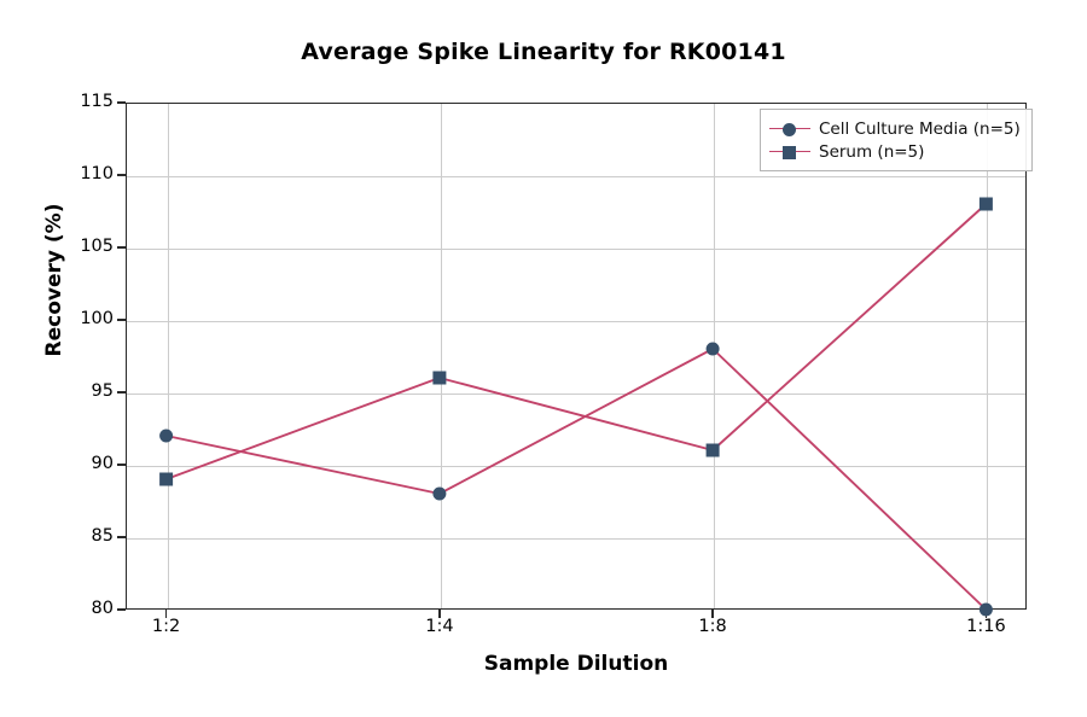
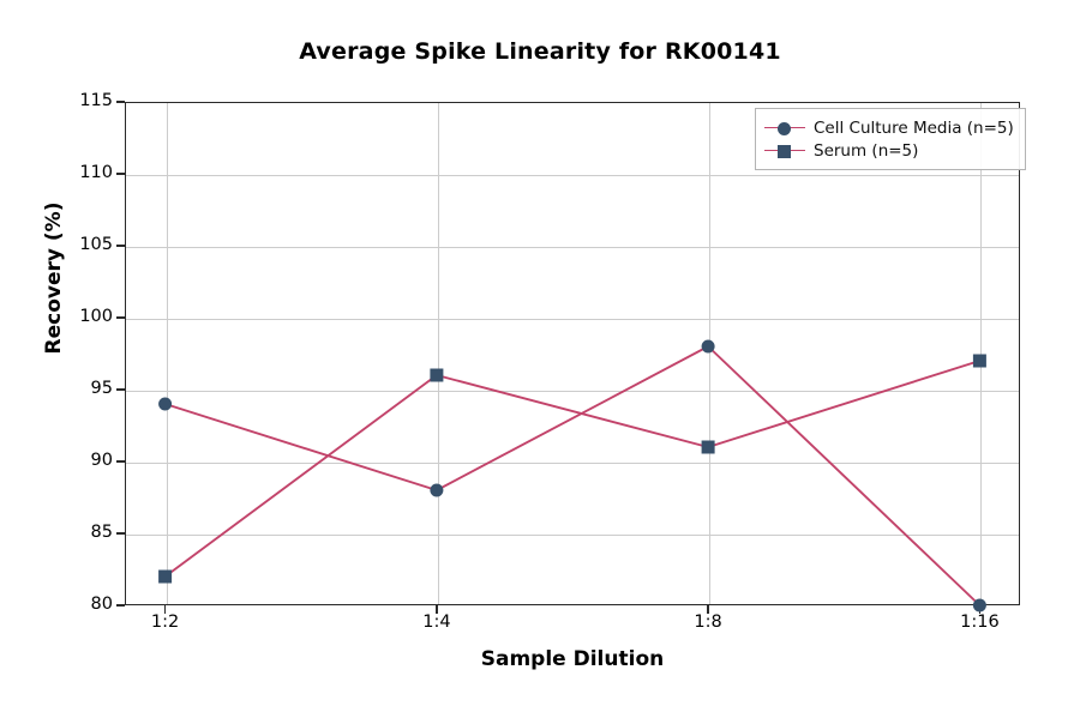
Cell Culture Media (n=5)/1:2: 92 -> 94
Serum (n=5)/1:2: 89 -> 82
Serum (n=5)/1:16: 108 -> 97
